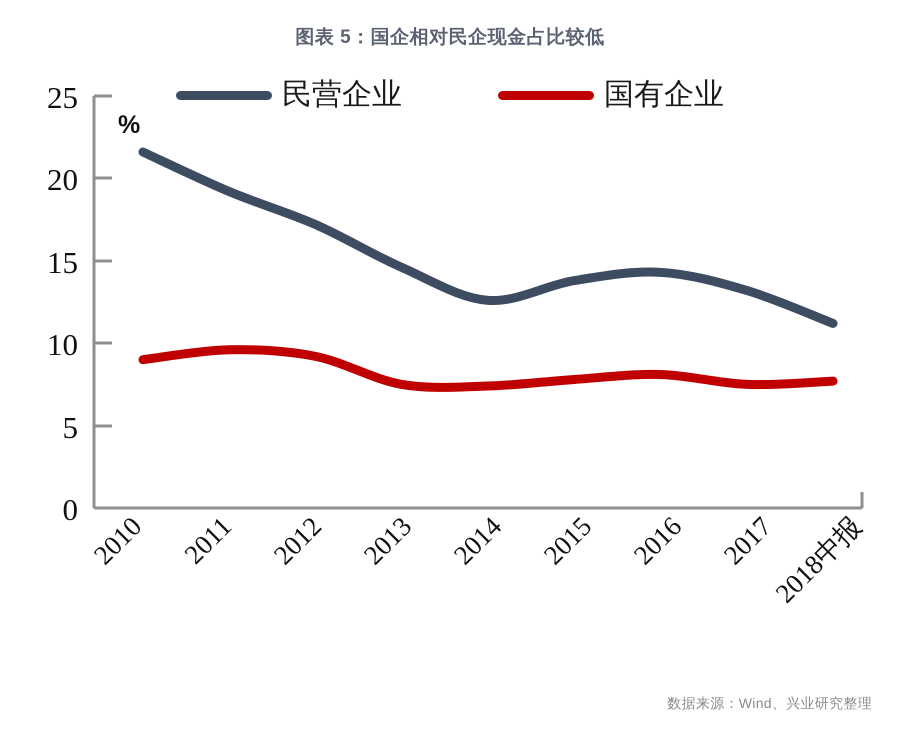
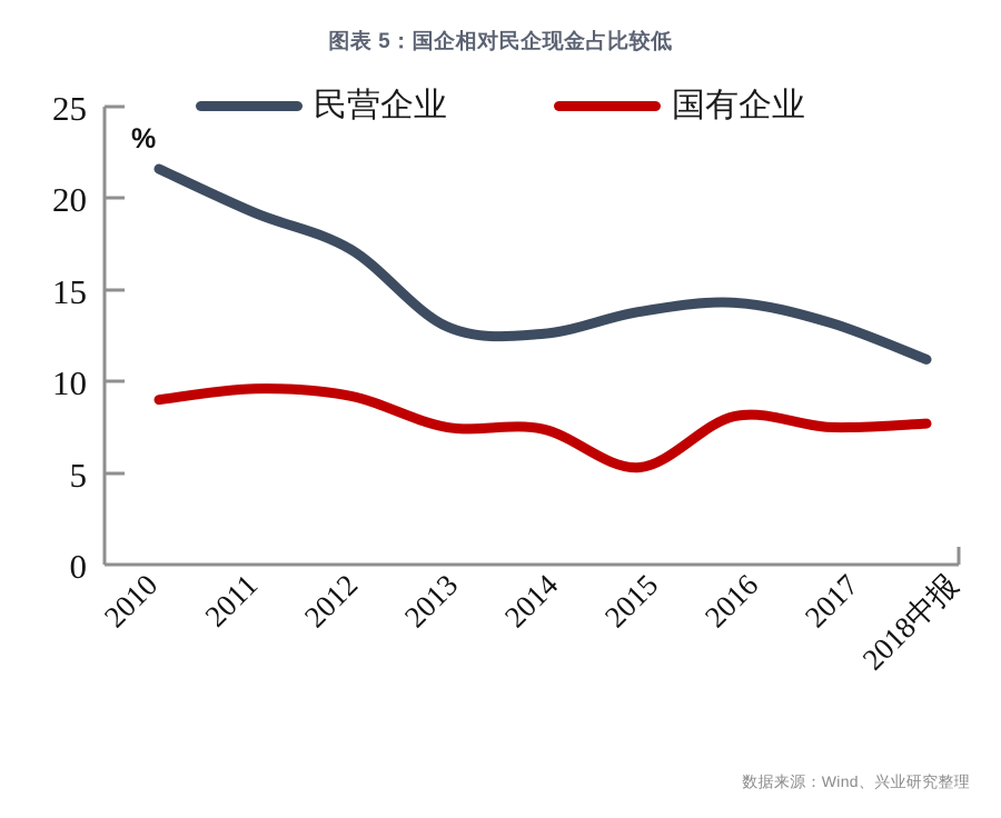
民营企业/2013: 14.6 -> 13.0
国有企业/2015: 7.8 -> 5.3
